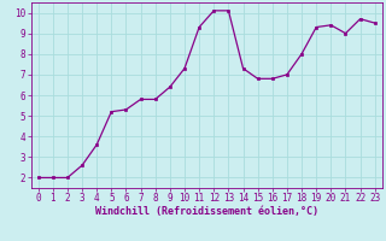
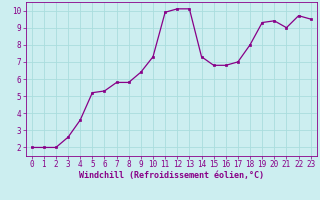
11: 9.3 -> 9.9
